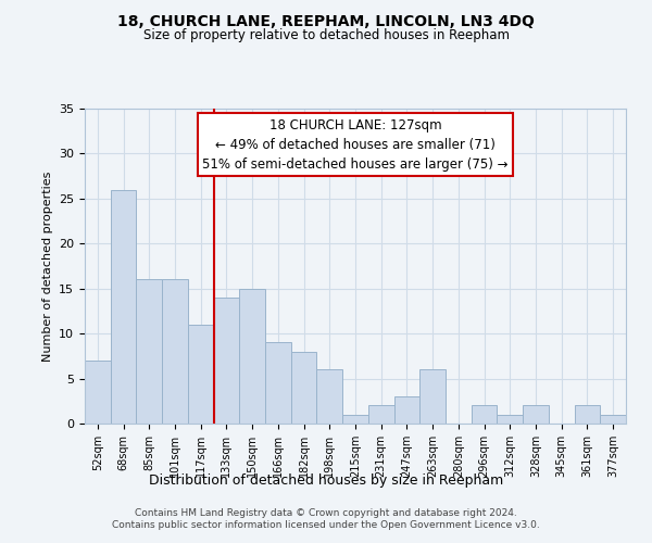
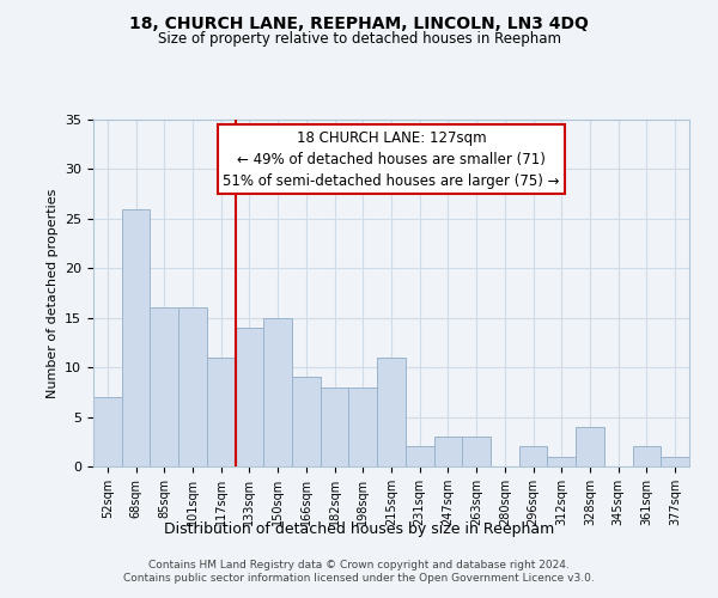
198sqm: 6 -> 8
215sqm: 1 -> 11
263sqm: 6 -> 3
328sqm: 2 -> 4
